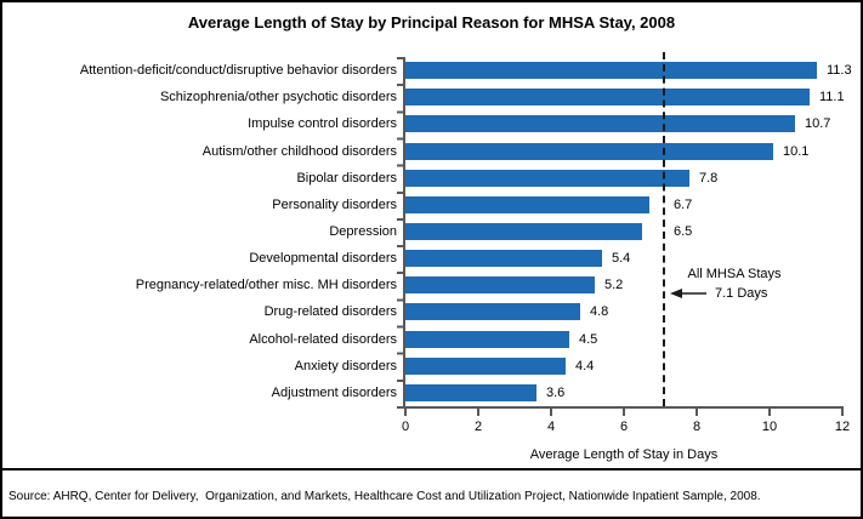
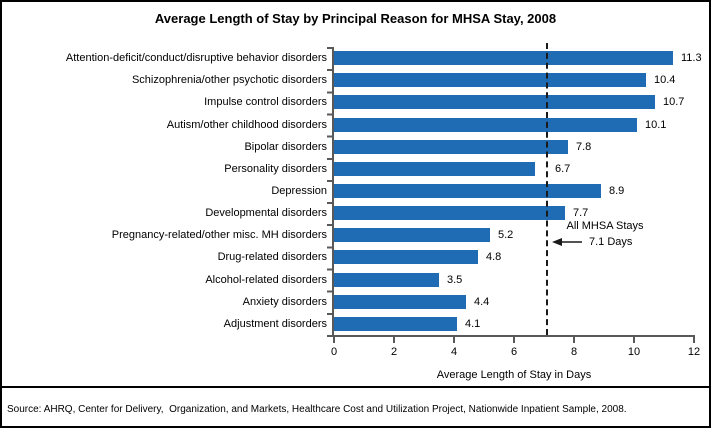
Schizophrenia/other psychotic disorders: 11.1 -> 10.4
Depression: 6.5 -> 8.9
Developmental disorders: 5.4 -> 7.7
Alcohol-related disorders: 4.5 -> 3.5
Adjustment disorders: 3.6 -> 4.1
